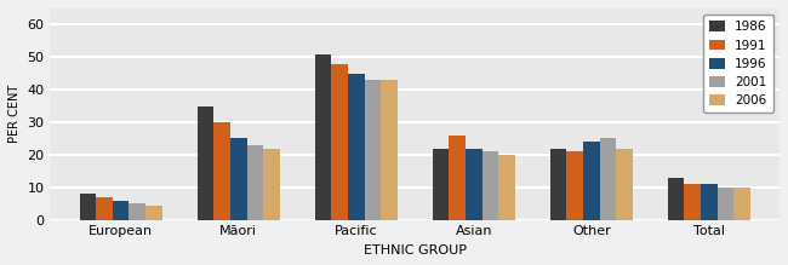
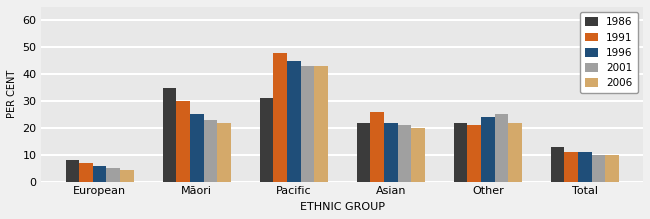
1986/Pacific: 51 -> 31
